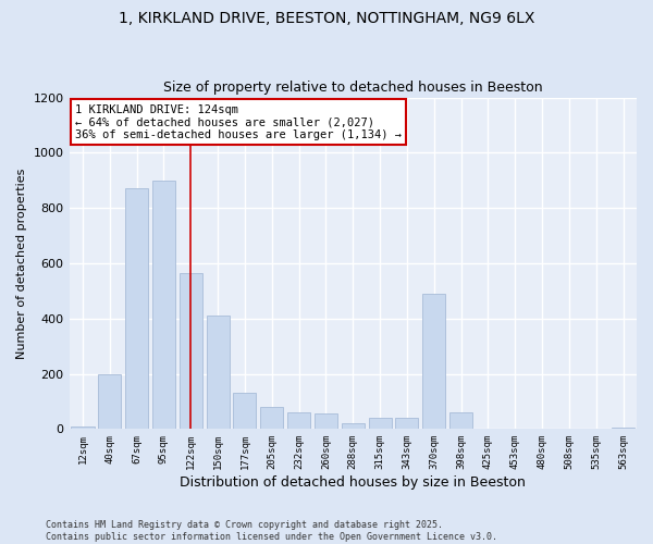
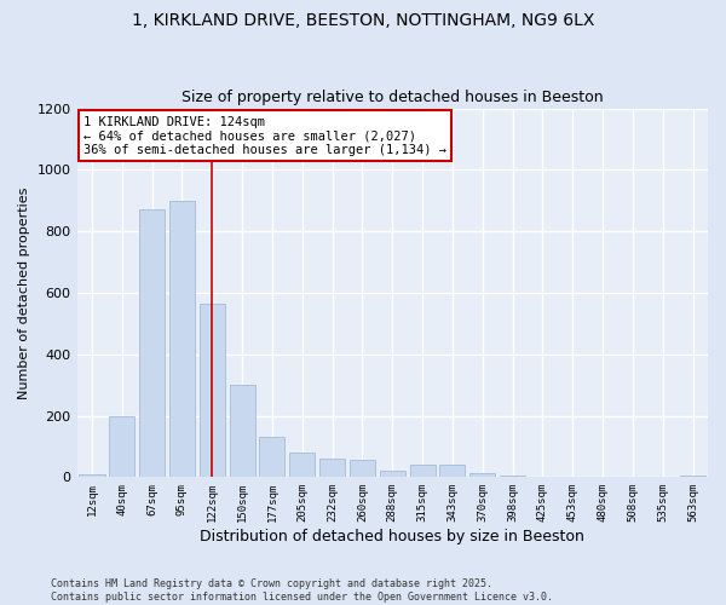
150sqm: 410 -> 300
370sqm: 490 -> 15
398sqm: 60 -> 5
